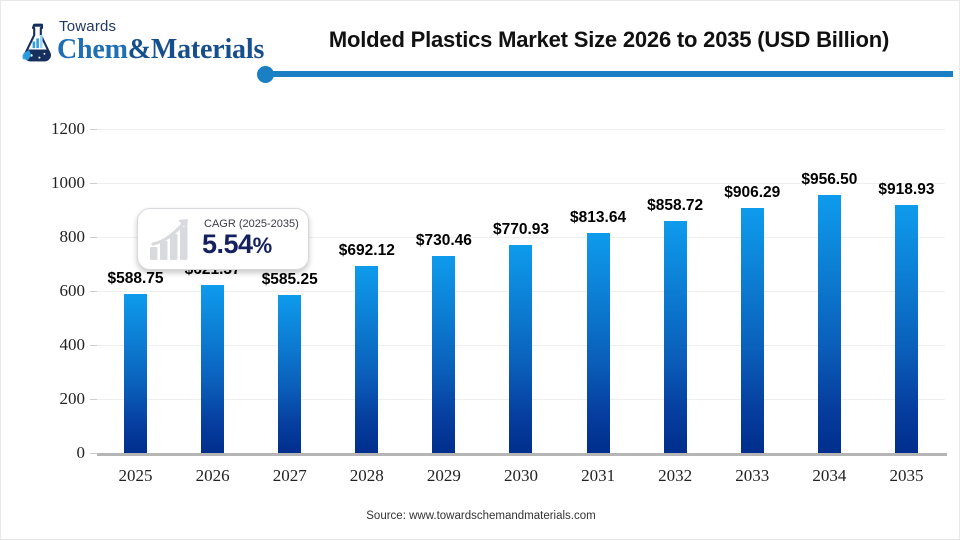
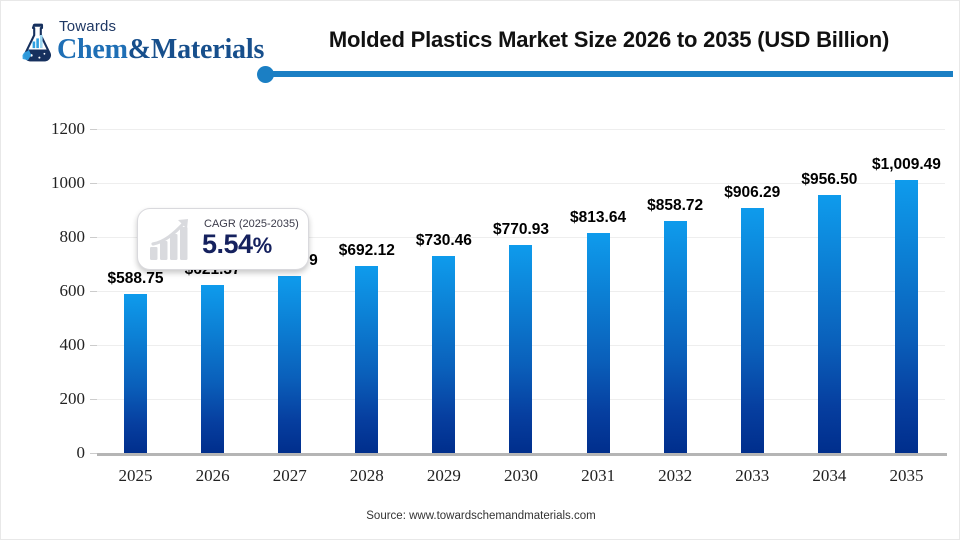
2027: $585.25 -> $655.79
2035: $918.93 -> $1,009.49
